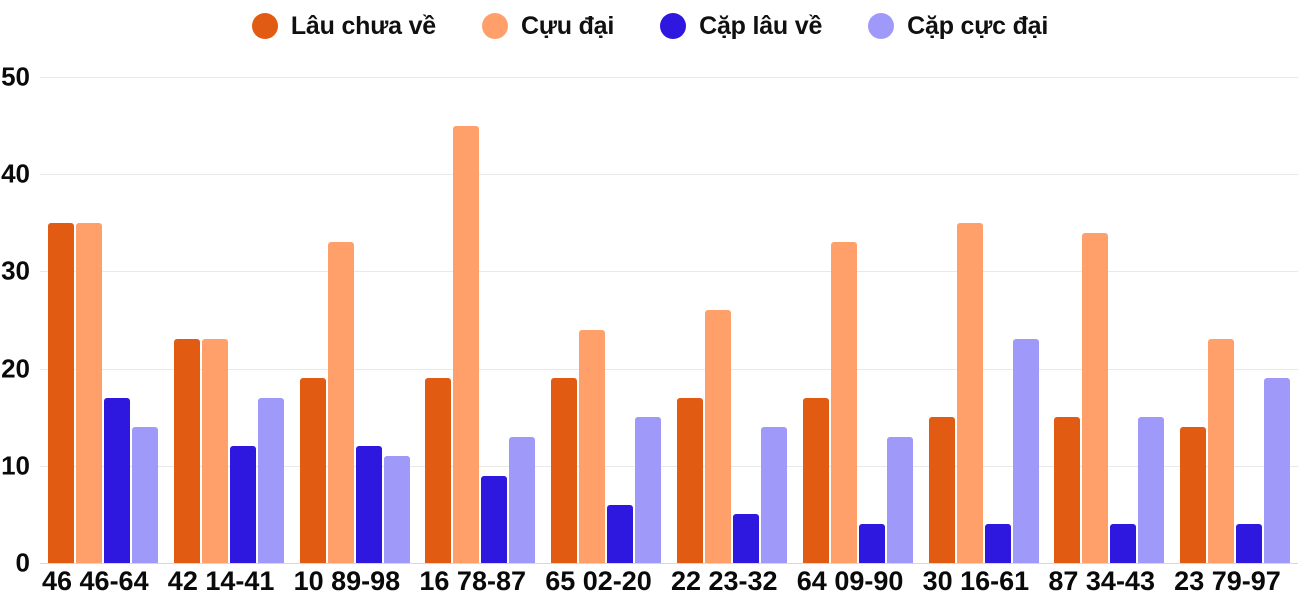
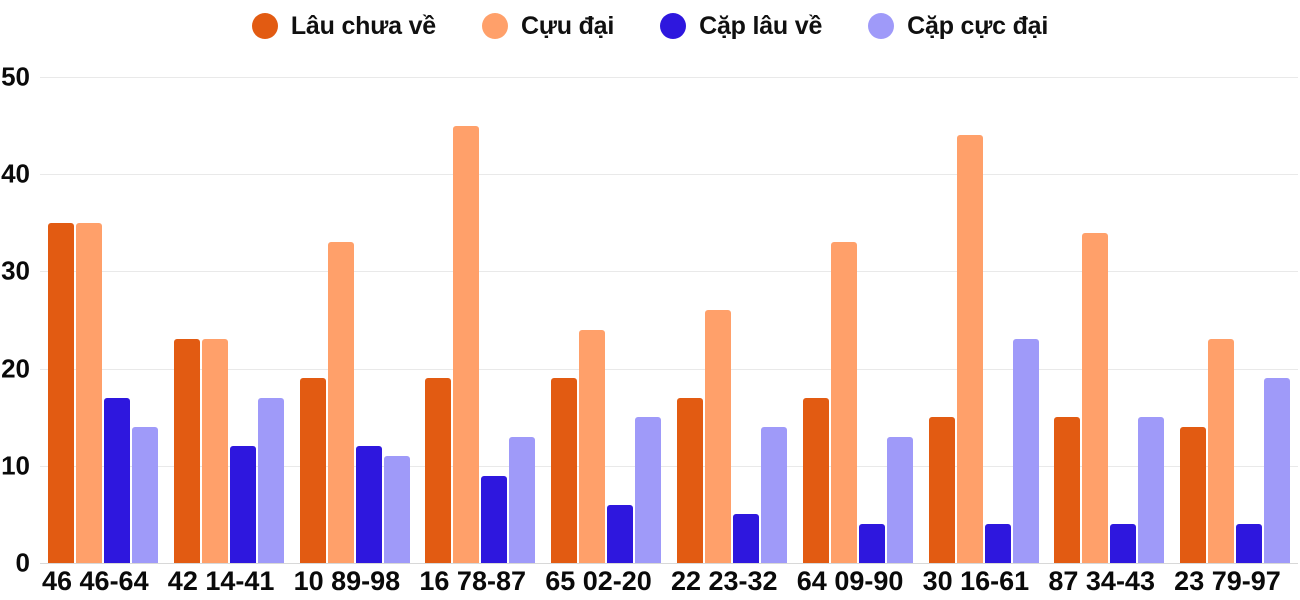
Cựu đại/30 16-61: 35 -> 44
